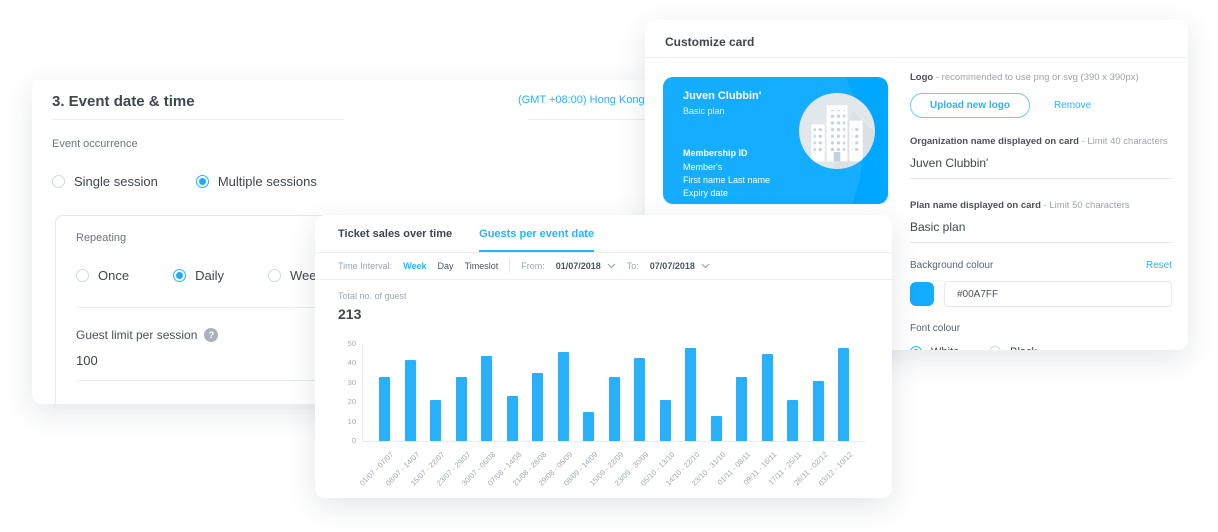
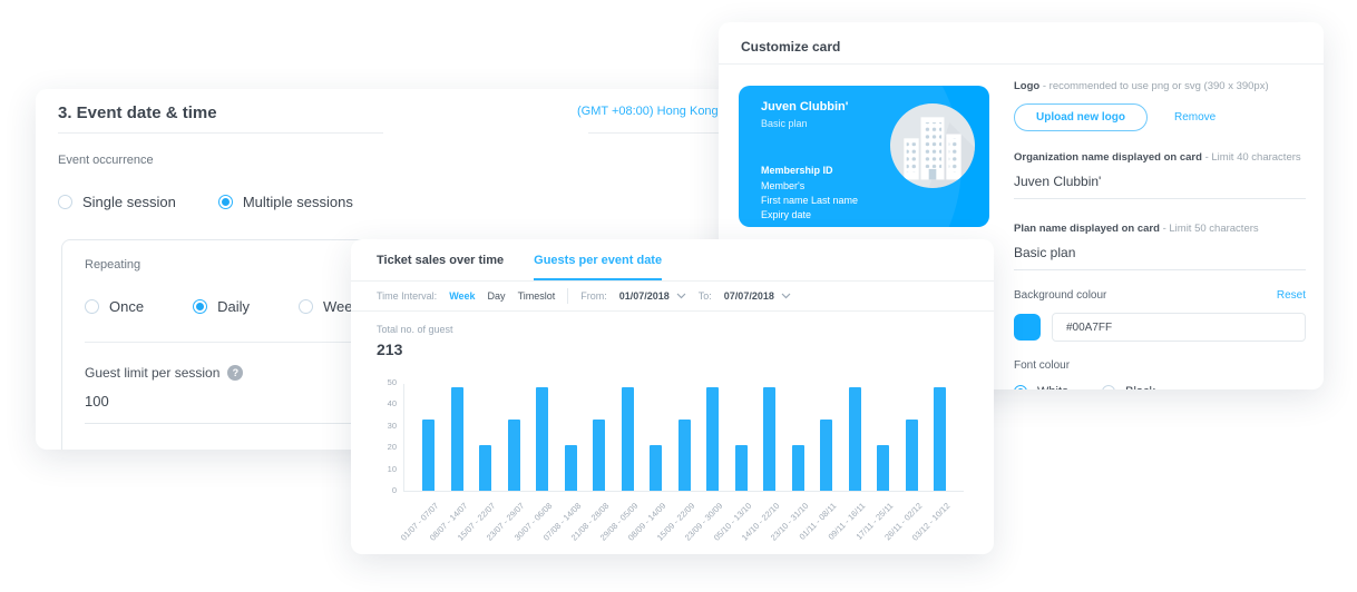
08/07 - 14/07: 42 -> 48
30/07 - 06/08: 44 -> 48
07/08 - 14/08: 23 -> 21
21/08 - 28/08: 35 -> 33
29/08 - 05/09: 46 -> 48
08/09 - 14/09: 15 -> 21
23/09 - 30/09: 43 -> 48
23/10 - 31/10: 13 -> 21
09/11 - 16/11: 45 -> 48
26/11 - 02/12: 31 -> 33
